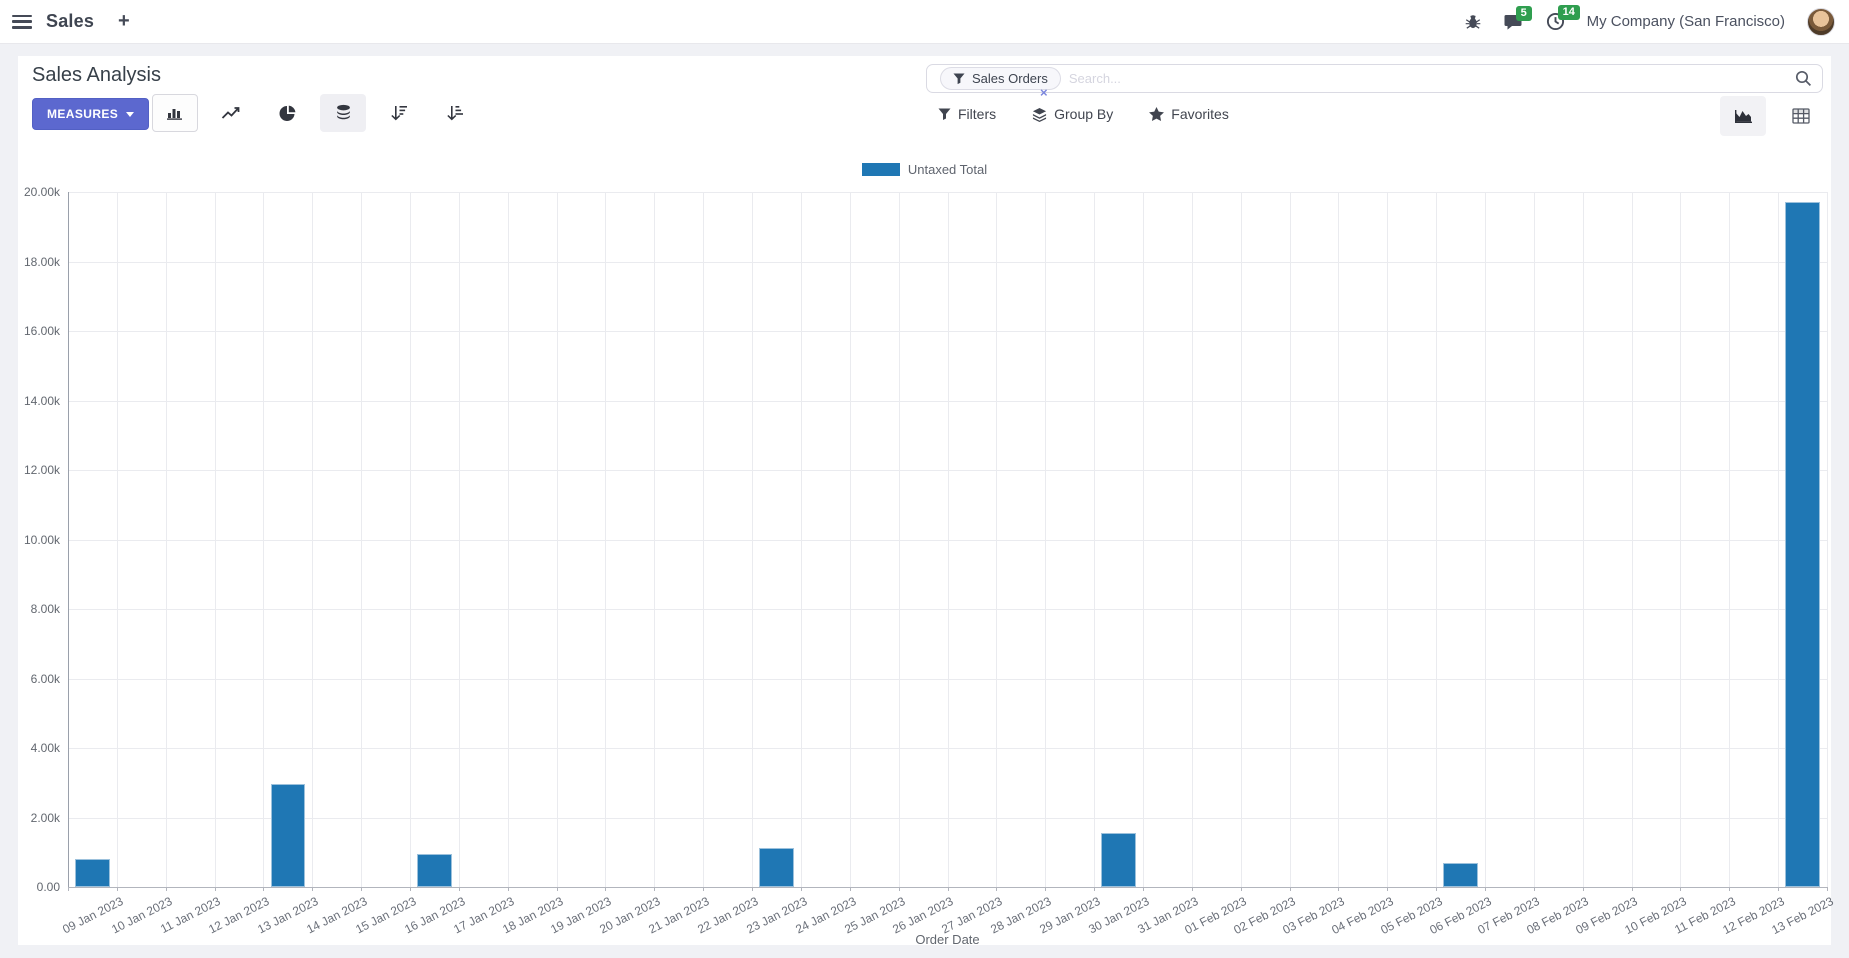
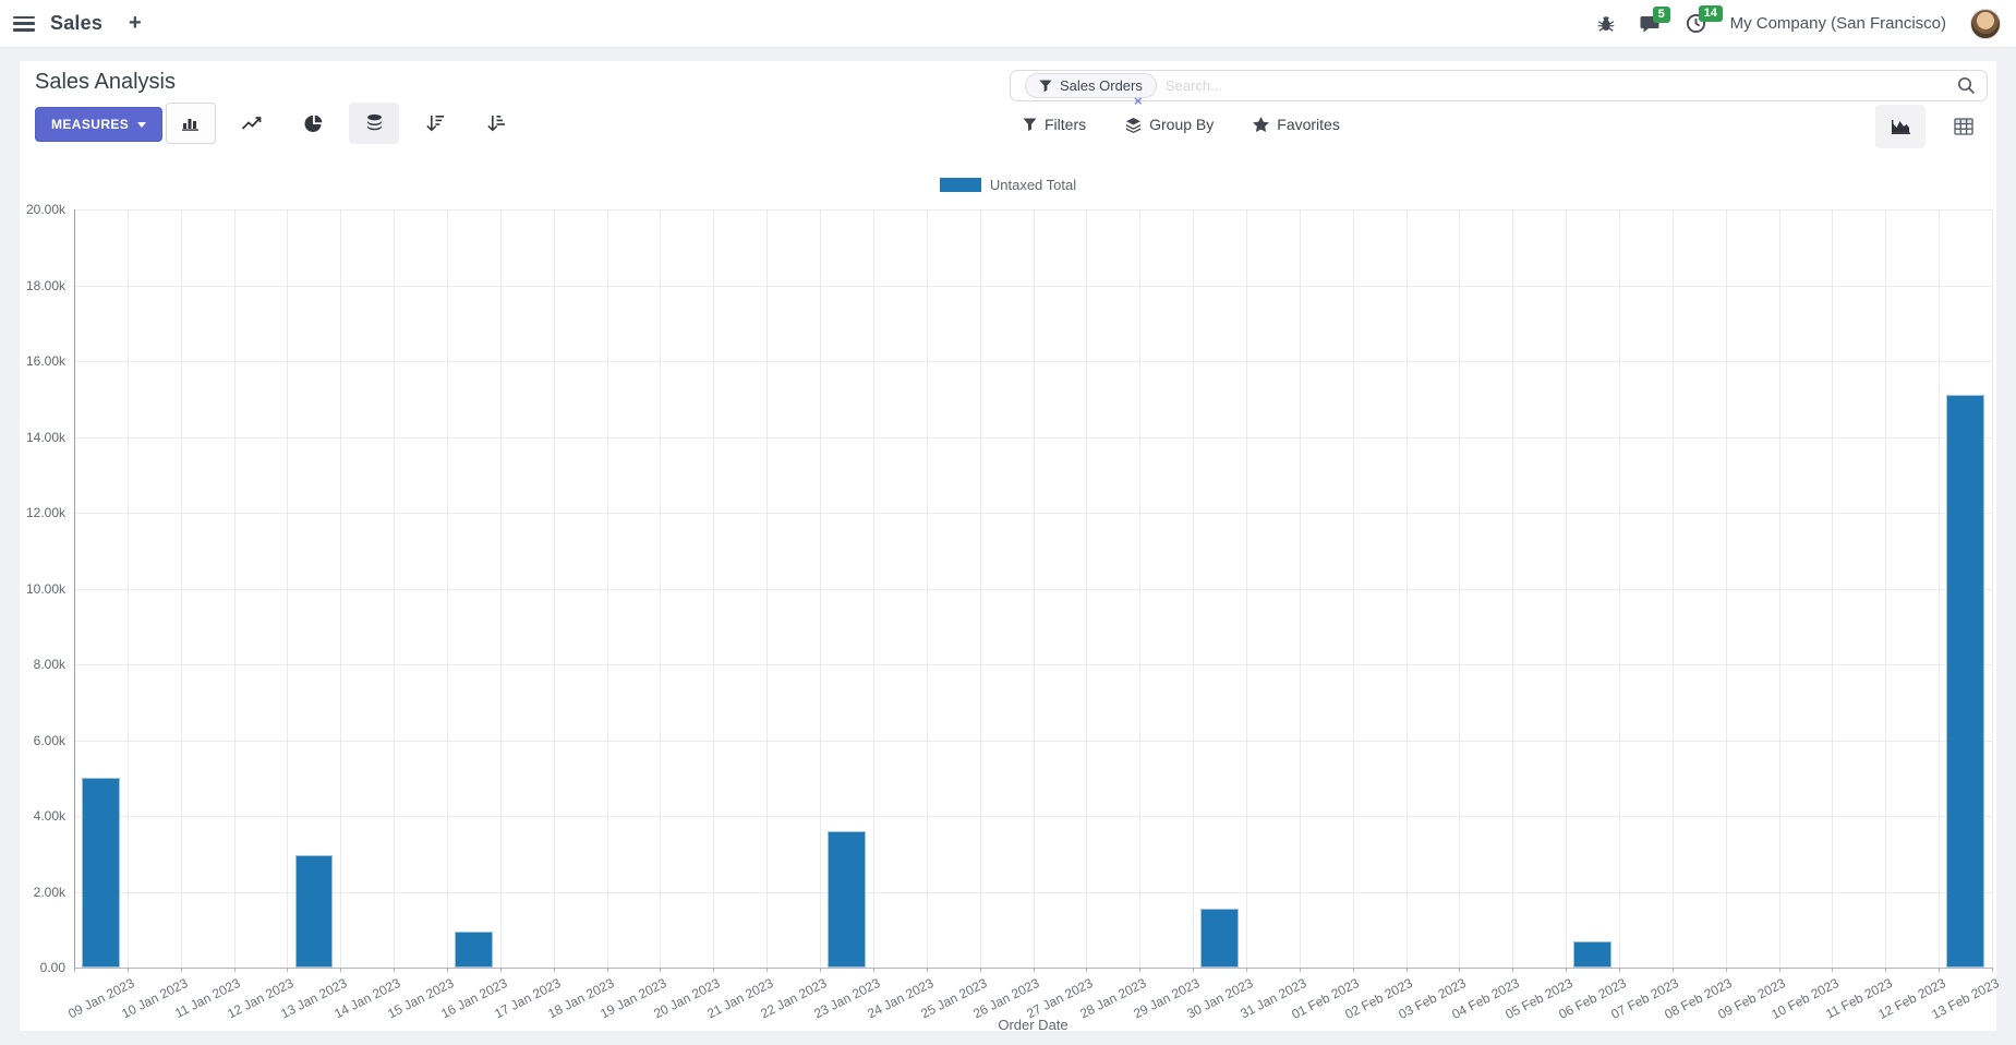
09 Jan 2023: 0.8k -> 5.0k
23 Jan 2023: 1.1k -> 3.6k
13 Feb 2023: 19.7k -> 15.1k
